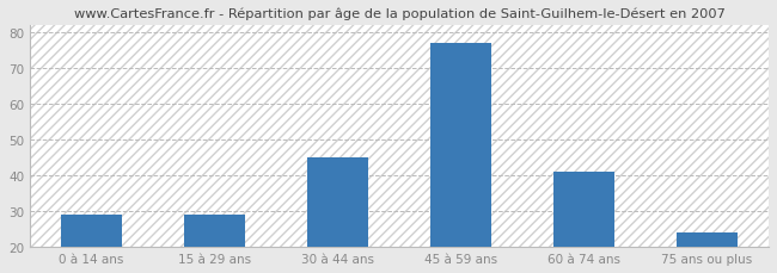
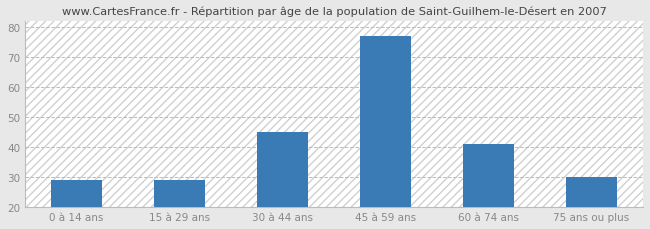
75 ans ou plus: 24 -> 30
